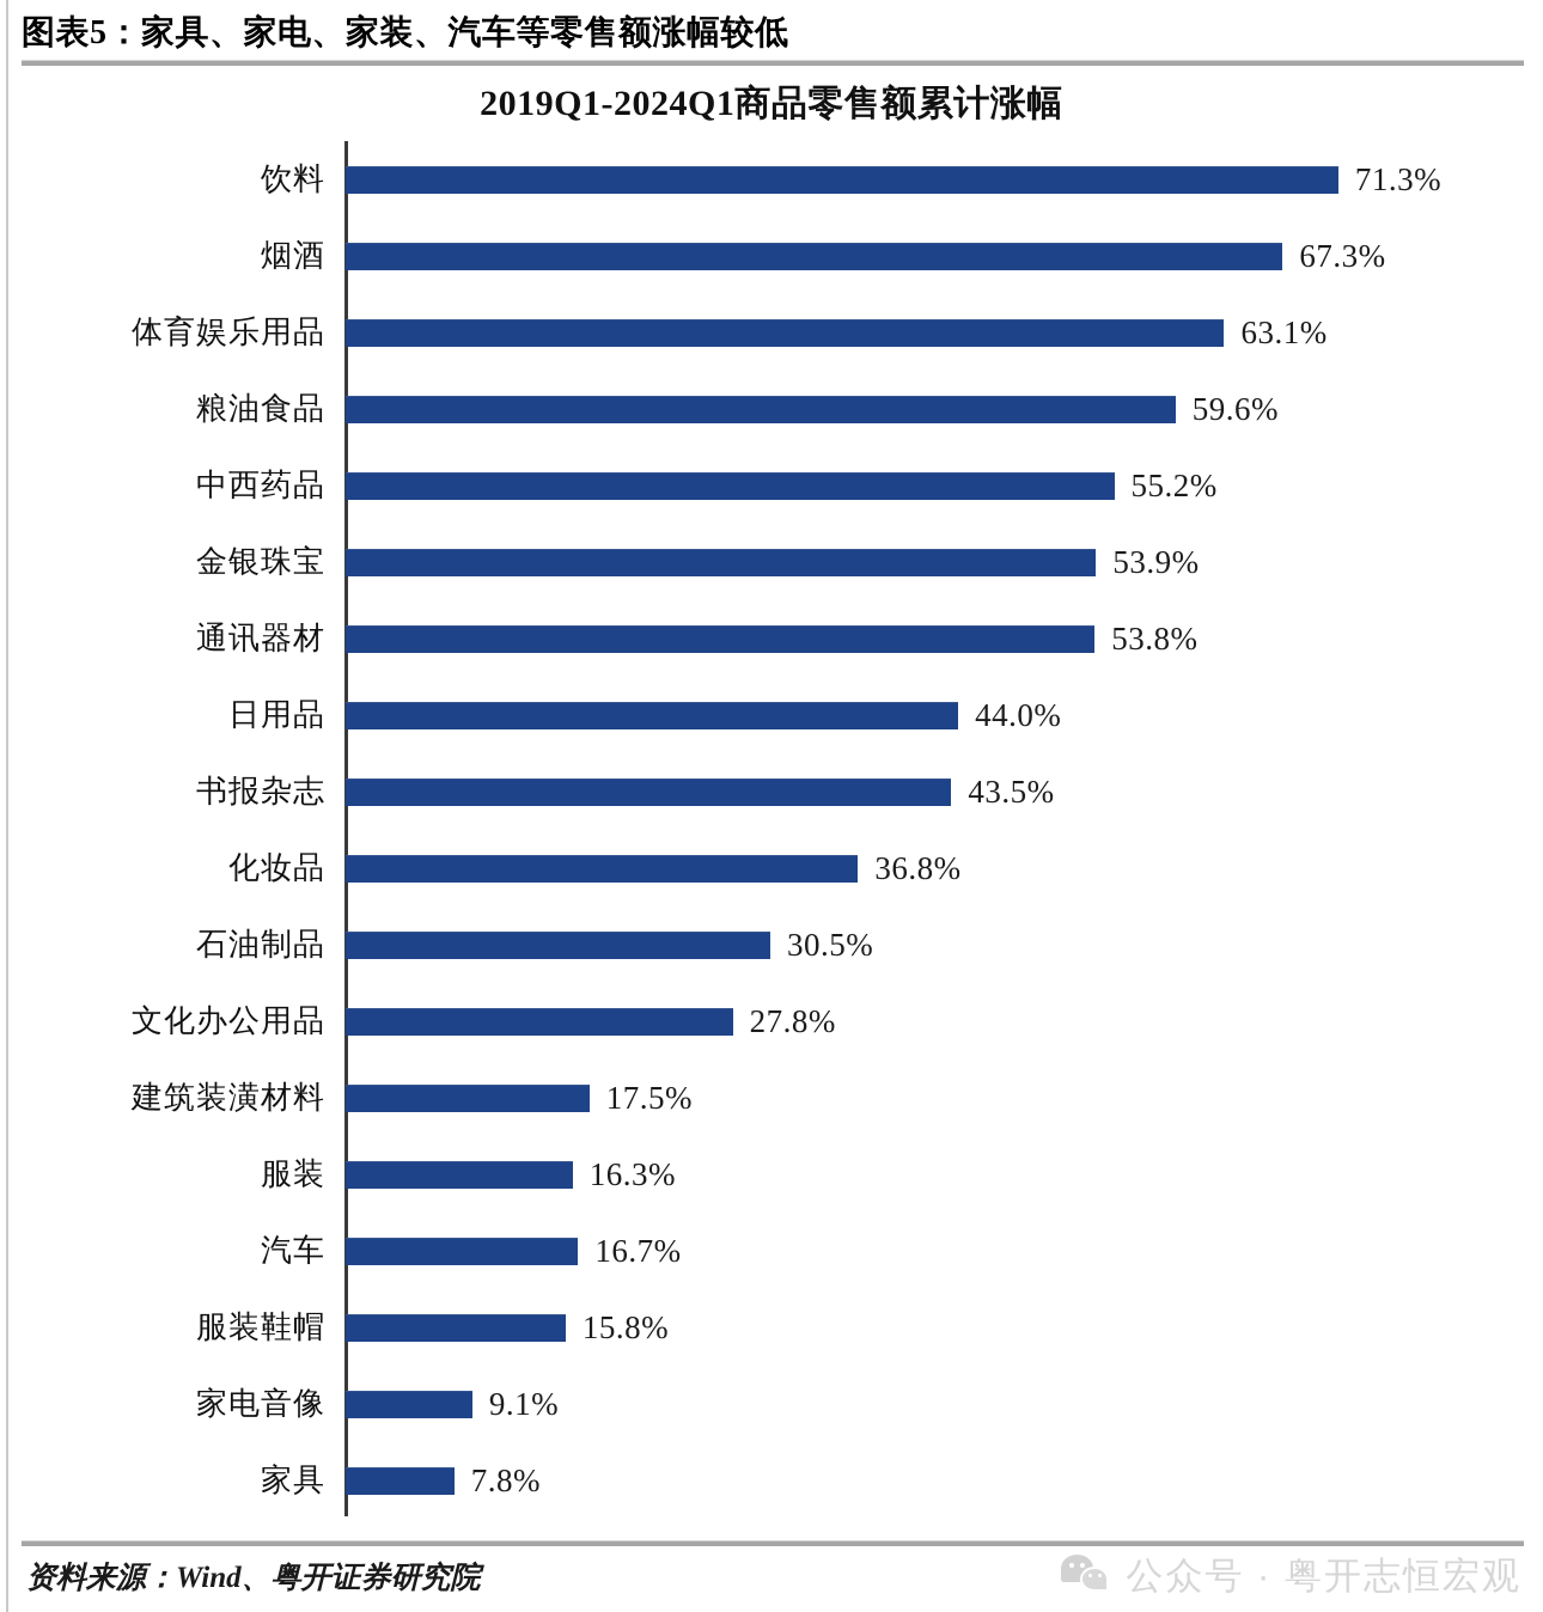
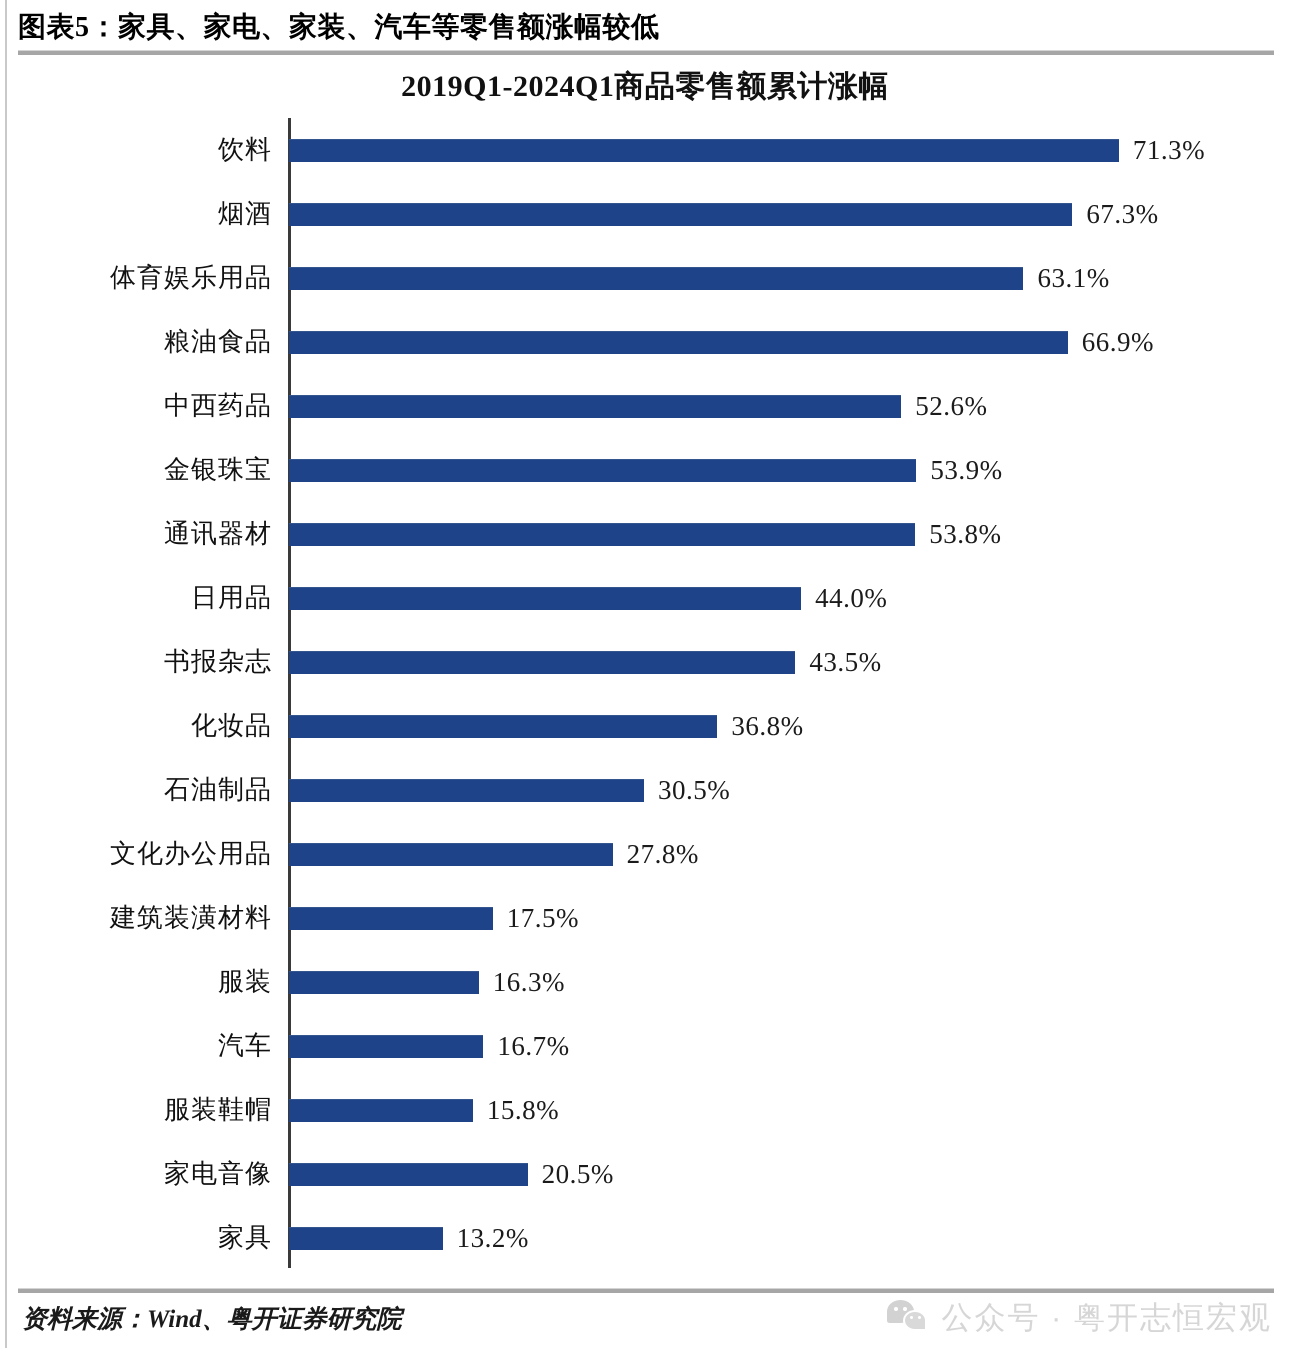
粮油食品: 59.6% -> 66.9%
中西药品: 55.2% -> 52.6%
家电音像: 9.1% -> 20.5%
家具: 7.8% -> 13.2%
